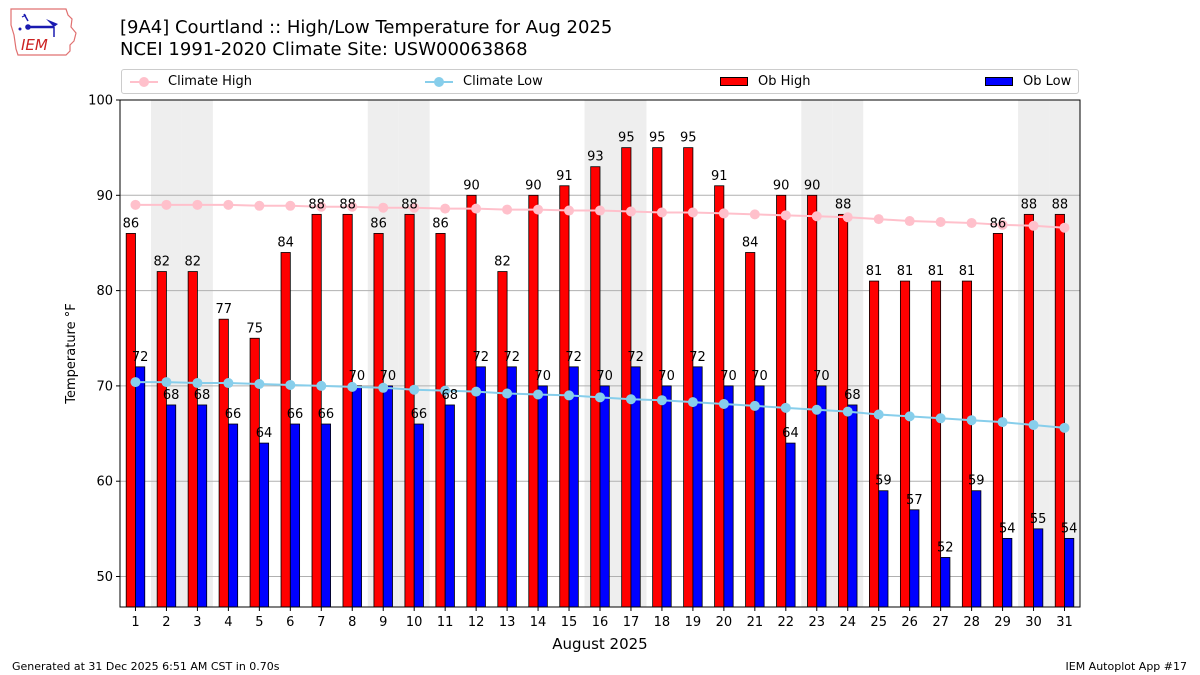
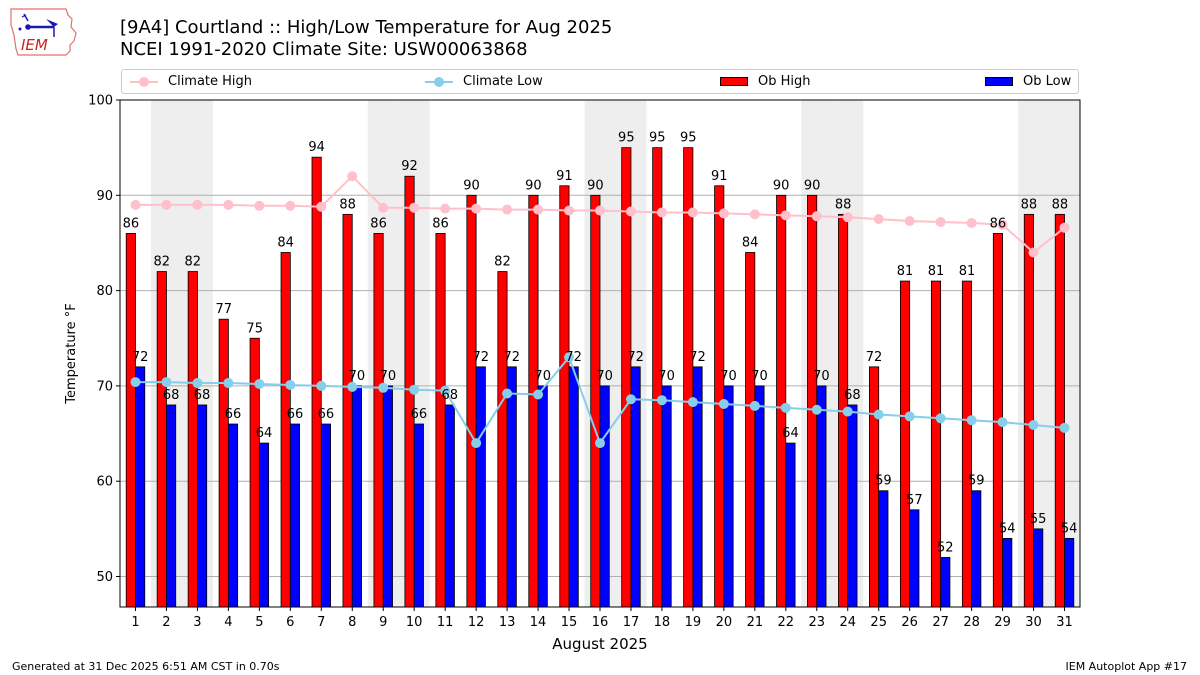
Ob High/7: 88 -> 94
Climate High/8: 89 -> 92
Ob High/10: 88 -> 92
Climate Low/12: 69 -> 64
Climate Low/15: 69 -> 73
Climate Low/16: 69 -> 64
Ob High/16: 93 -> 90
Ob High/25: 81 -> 72
Climate High/30: 87 -> 84
